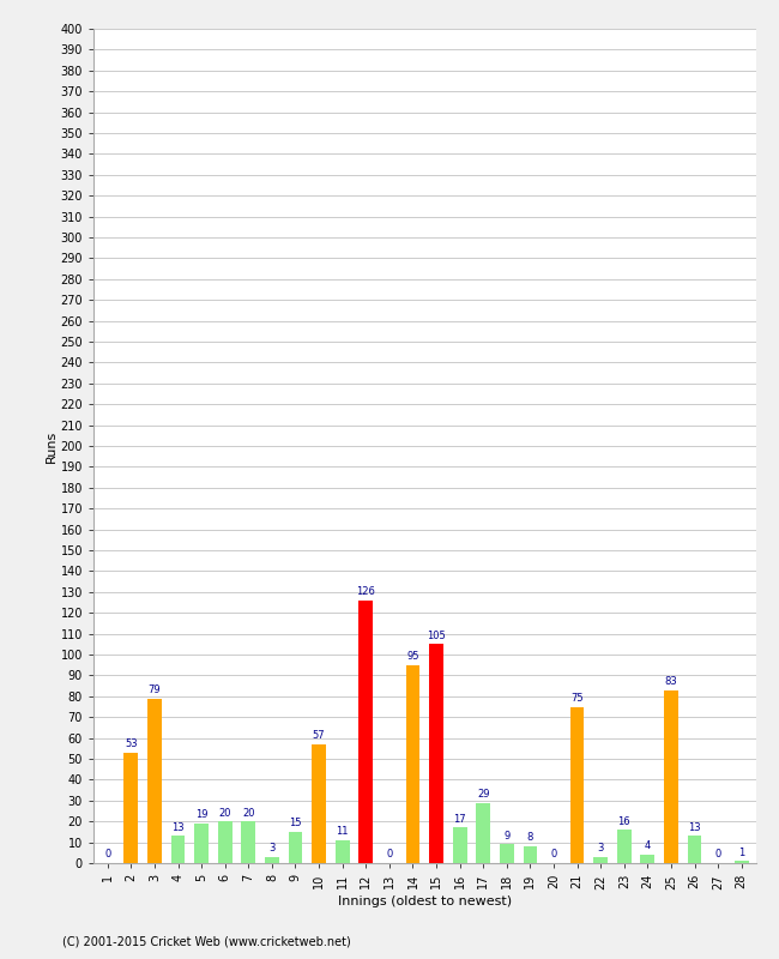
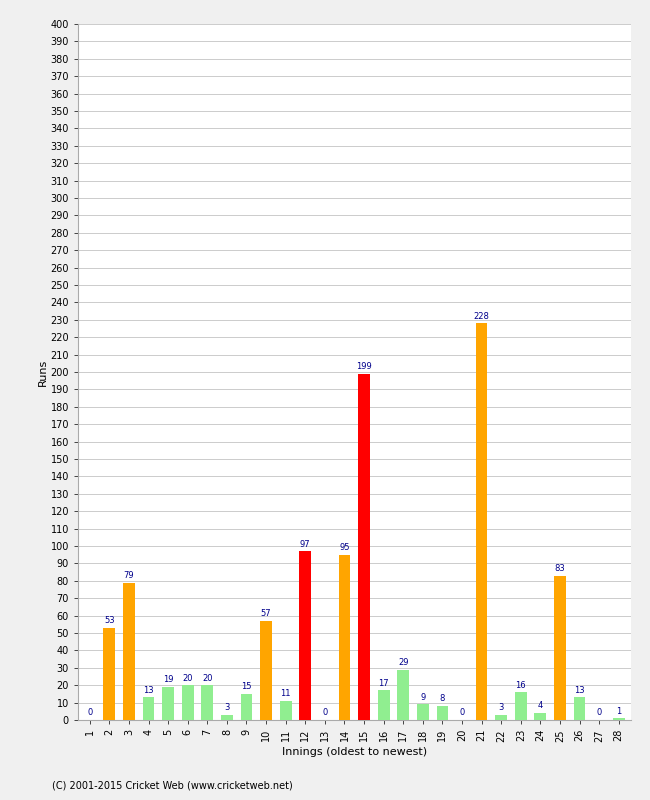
12: 126 -> 97
15: 105 -> 199
21: 75 -> 228
